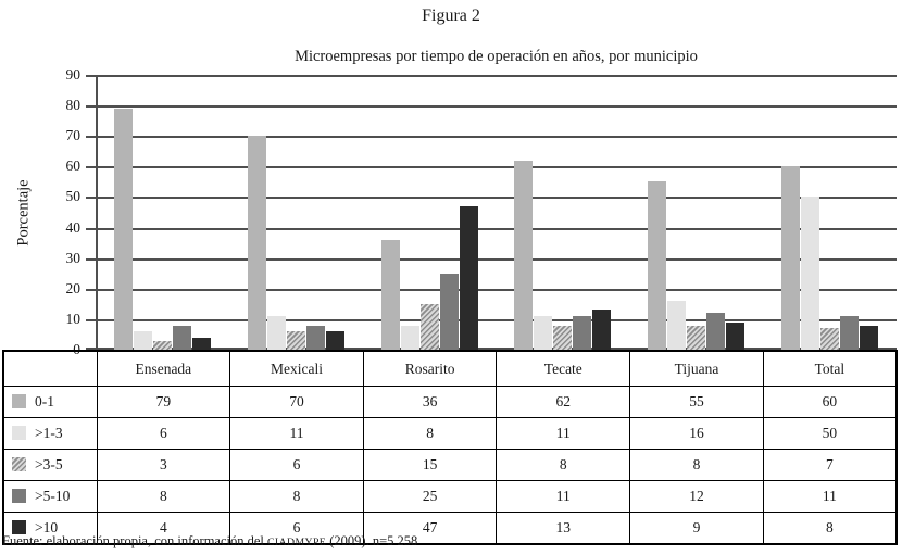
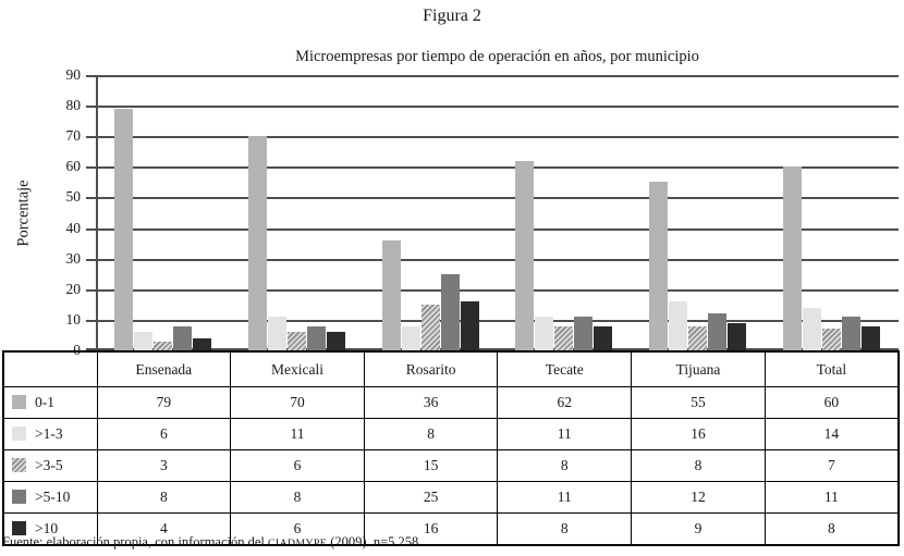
>10/Rosarito: 47 -> 16
>10/Tecate: 13 -> 8
>1-3/Total: 50 -> 14
